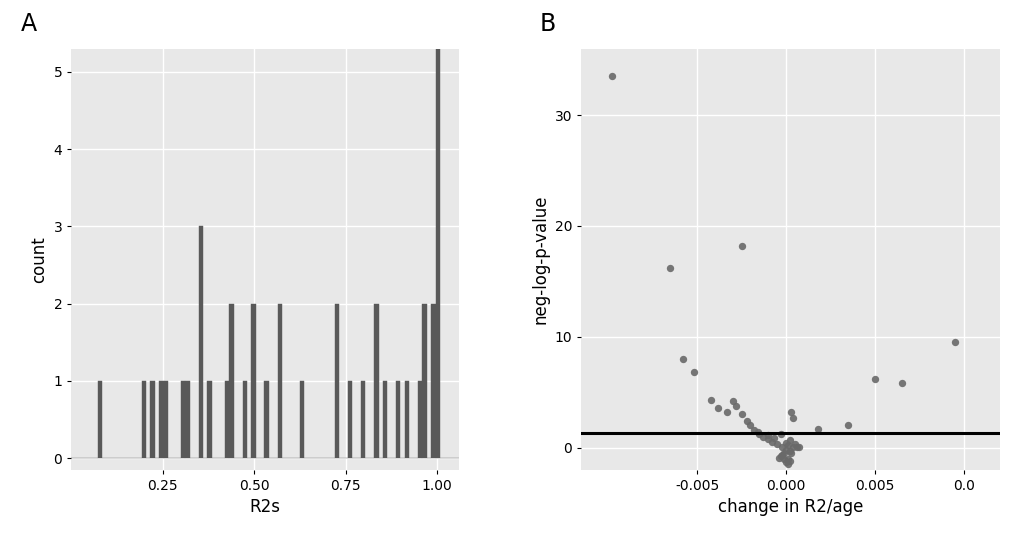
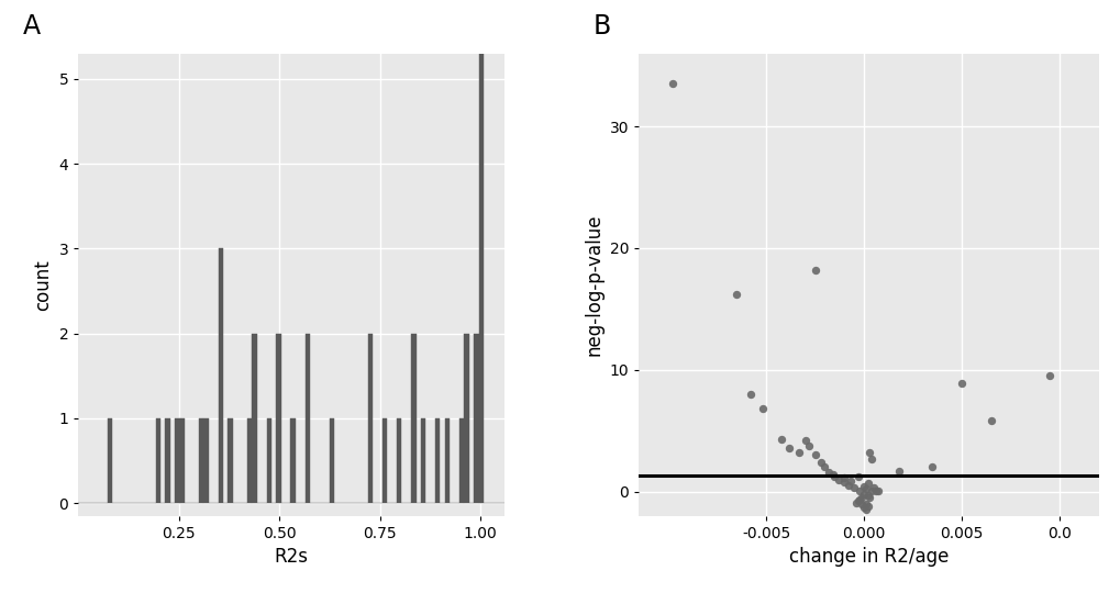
0.005: 6.2 -> 8.9
